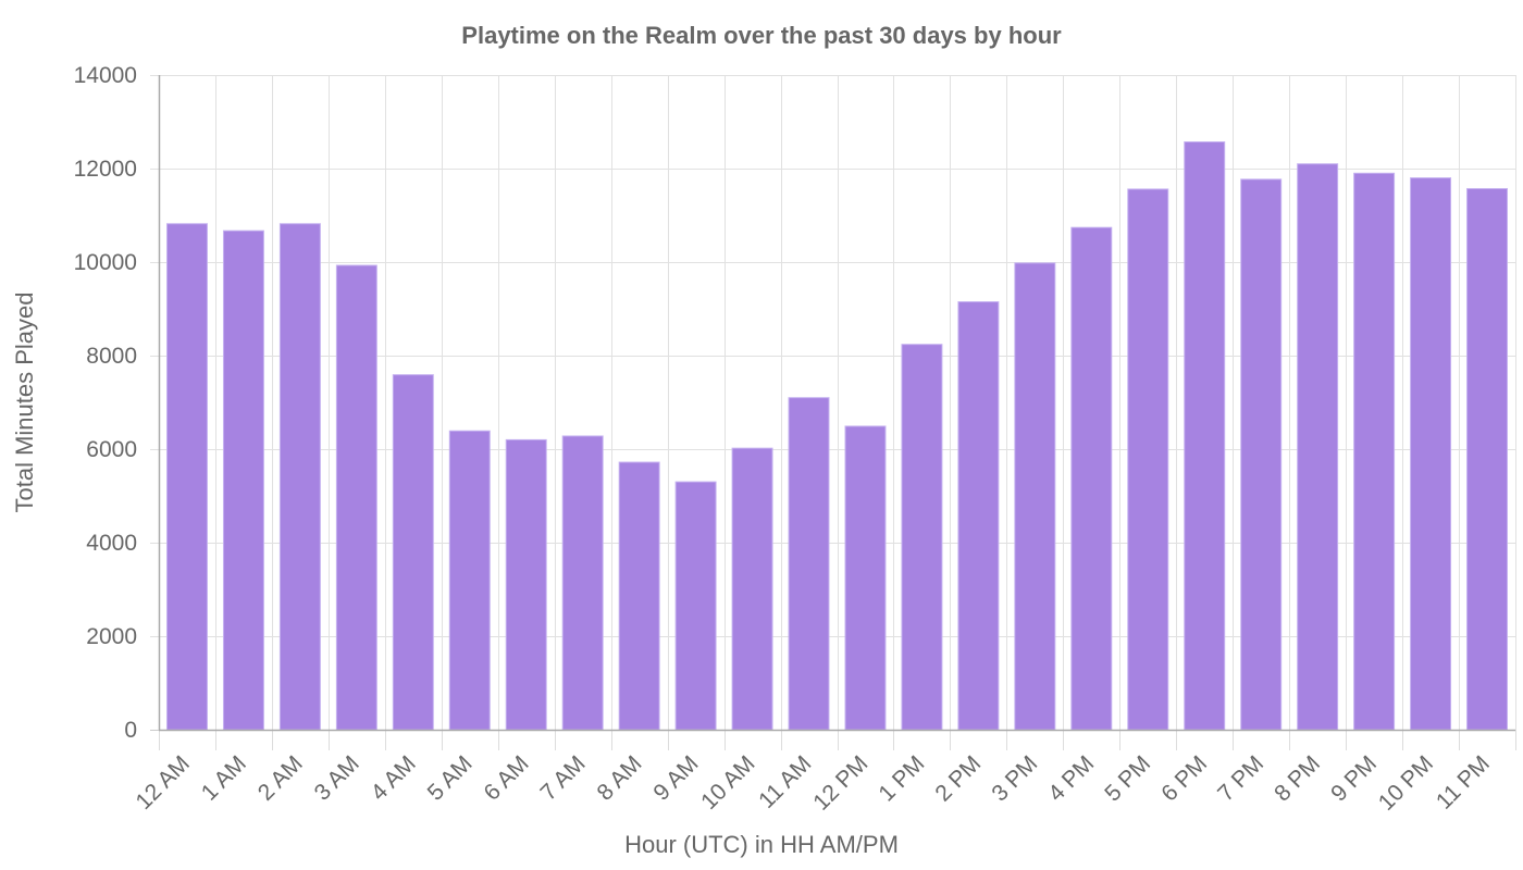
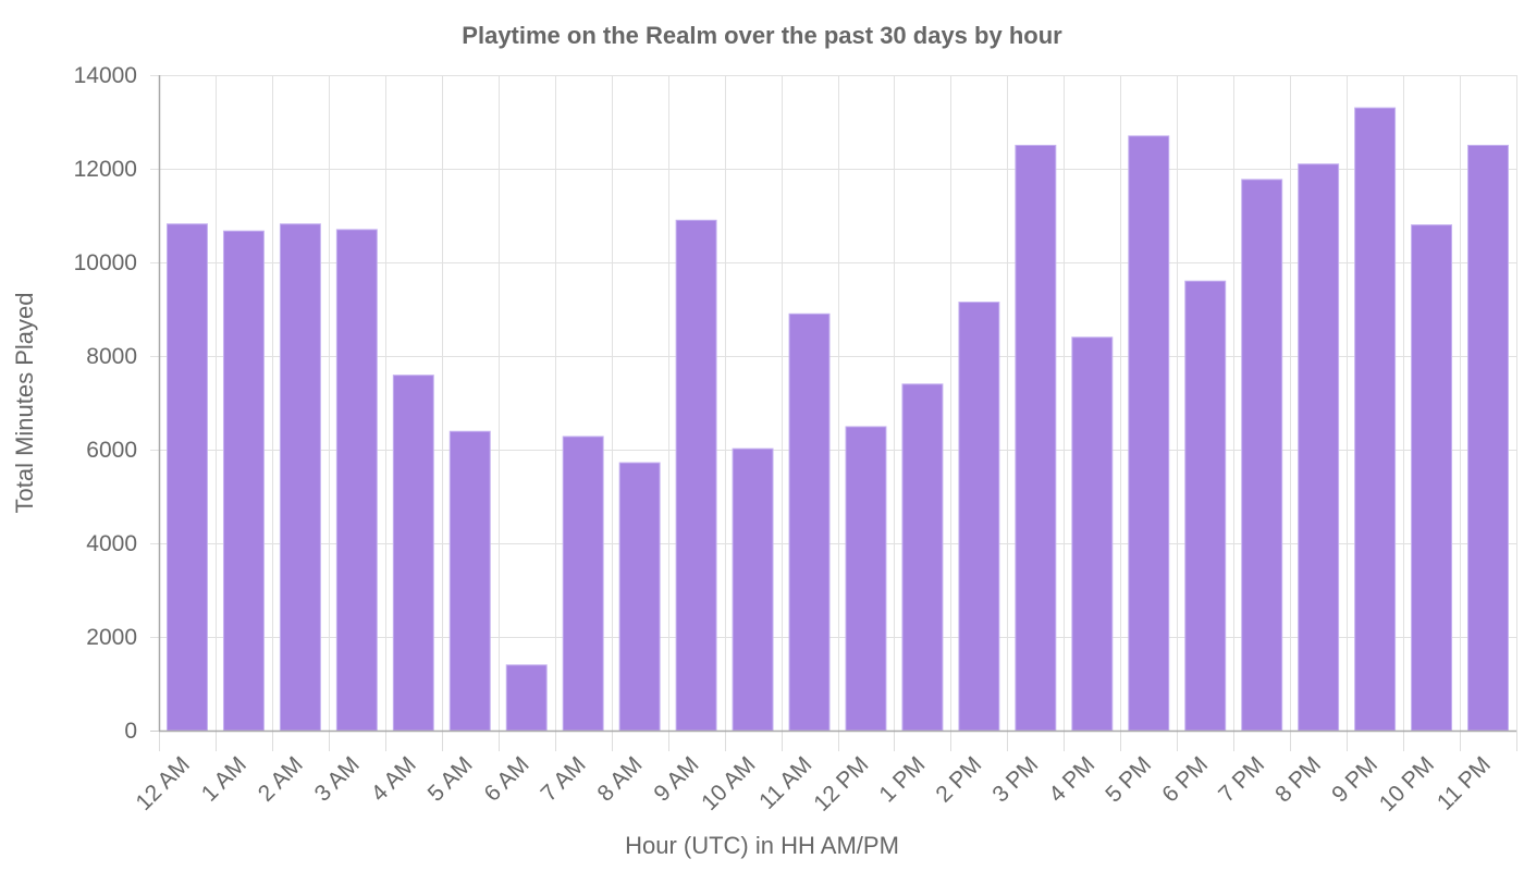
3 AM: 9900 -> 10700
6 AM: 6200 -> 1400
9 AM: 5300 -> 10900
11 AM: 7100 -> 8900
1 PM: 8200 -> 7400
3 PM: 10000 -> 12500
4 PM: 10700 -> 8400
5 PM: 11600 -> 12700
6 PM: 12600 -> 9600
9 PM: 11900 -> 13300
10 PM: 11800 -> 10800
11 PM: 11600 -> 12500
